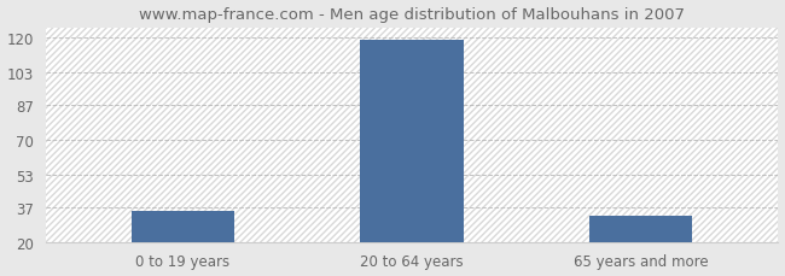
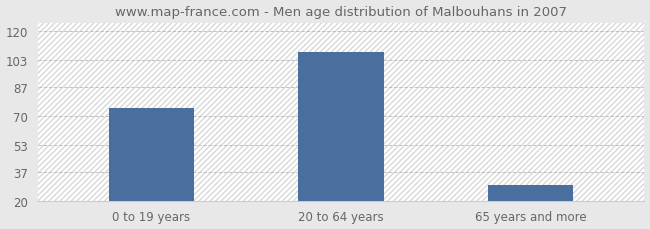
0 to 19 years: 35 -> 75
20 to 64 years: 119 -> 108
65 years and more: 33 -> 29
